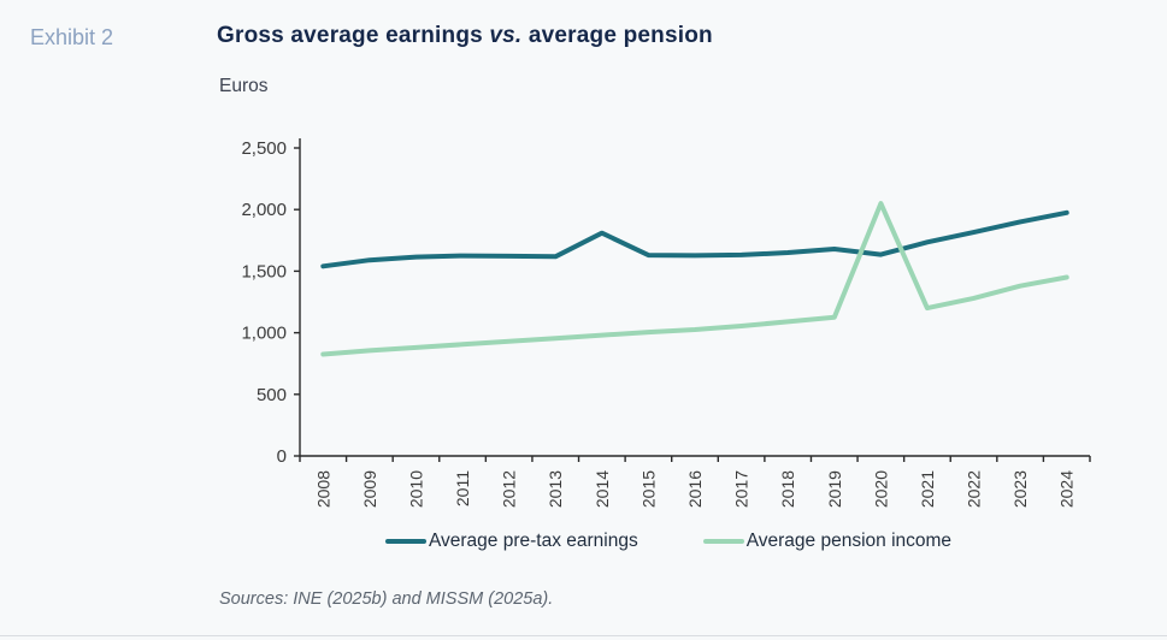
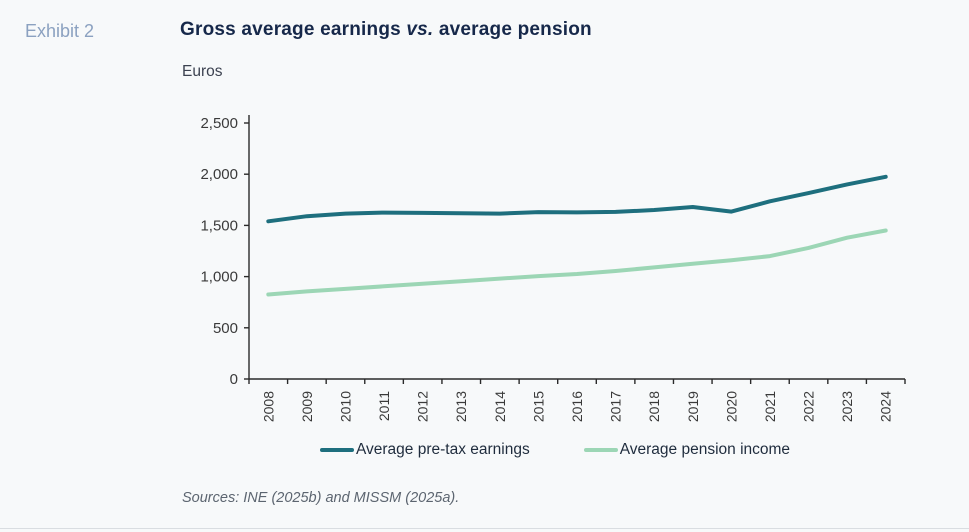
Average pre-tax earnings/2014: 1810 -> 1620
Average pension income/2020: 2050 -> 1160
